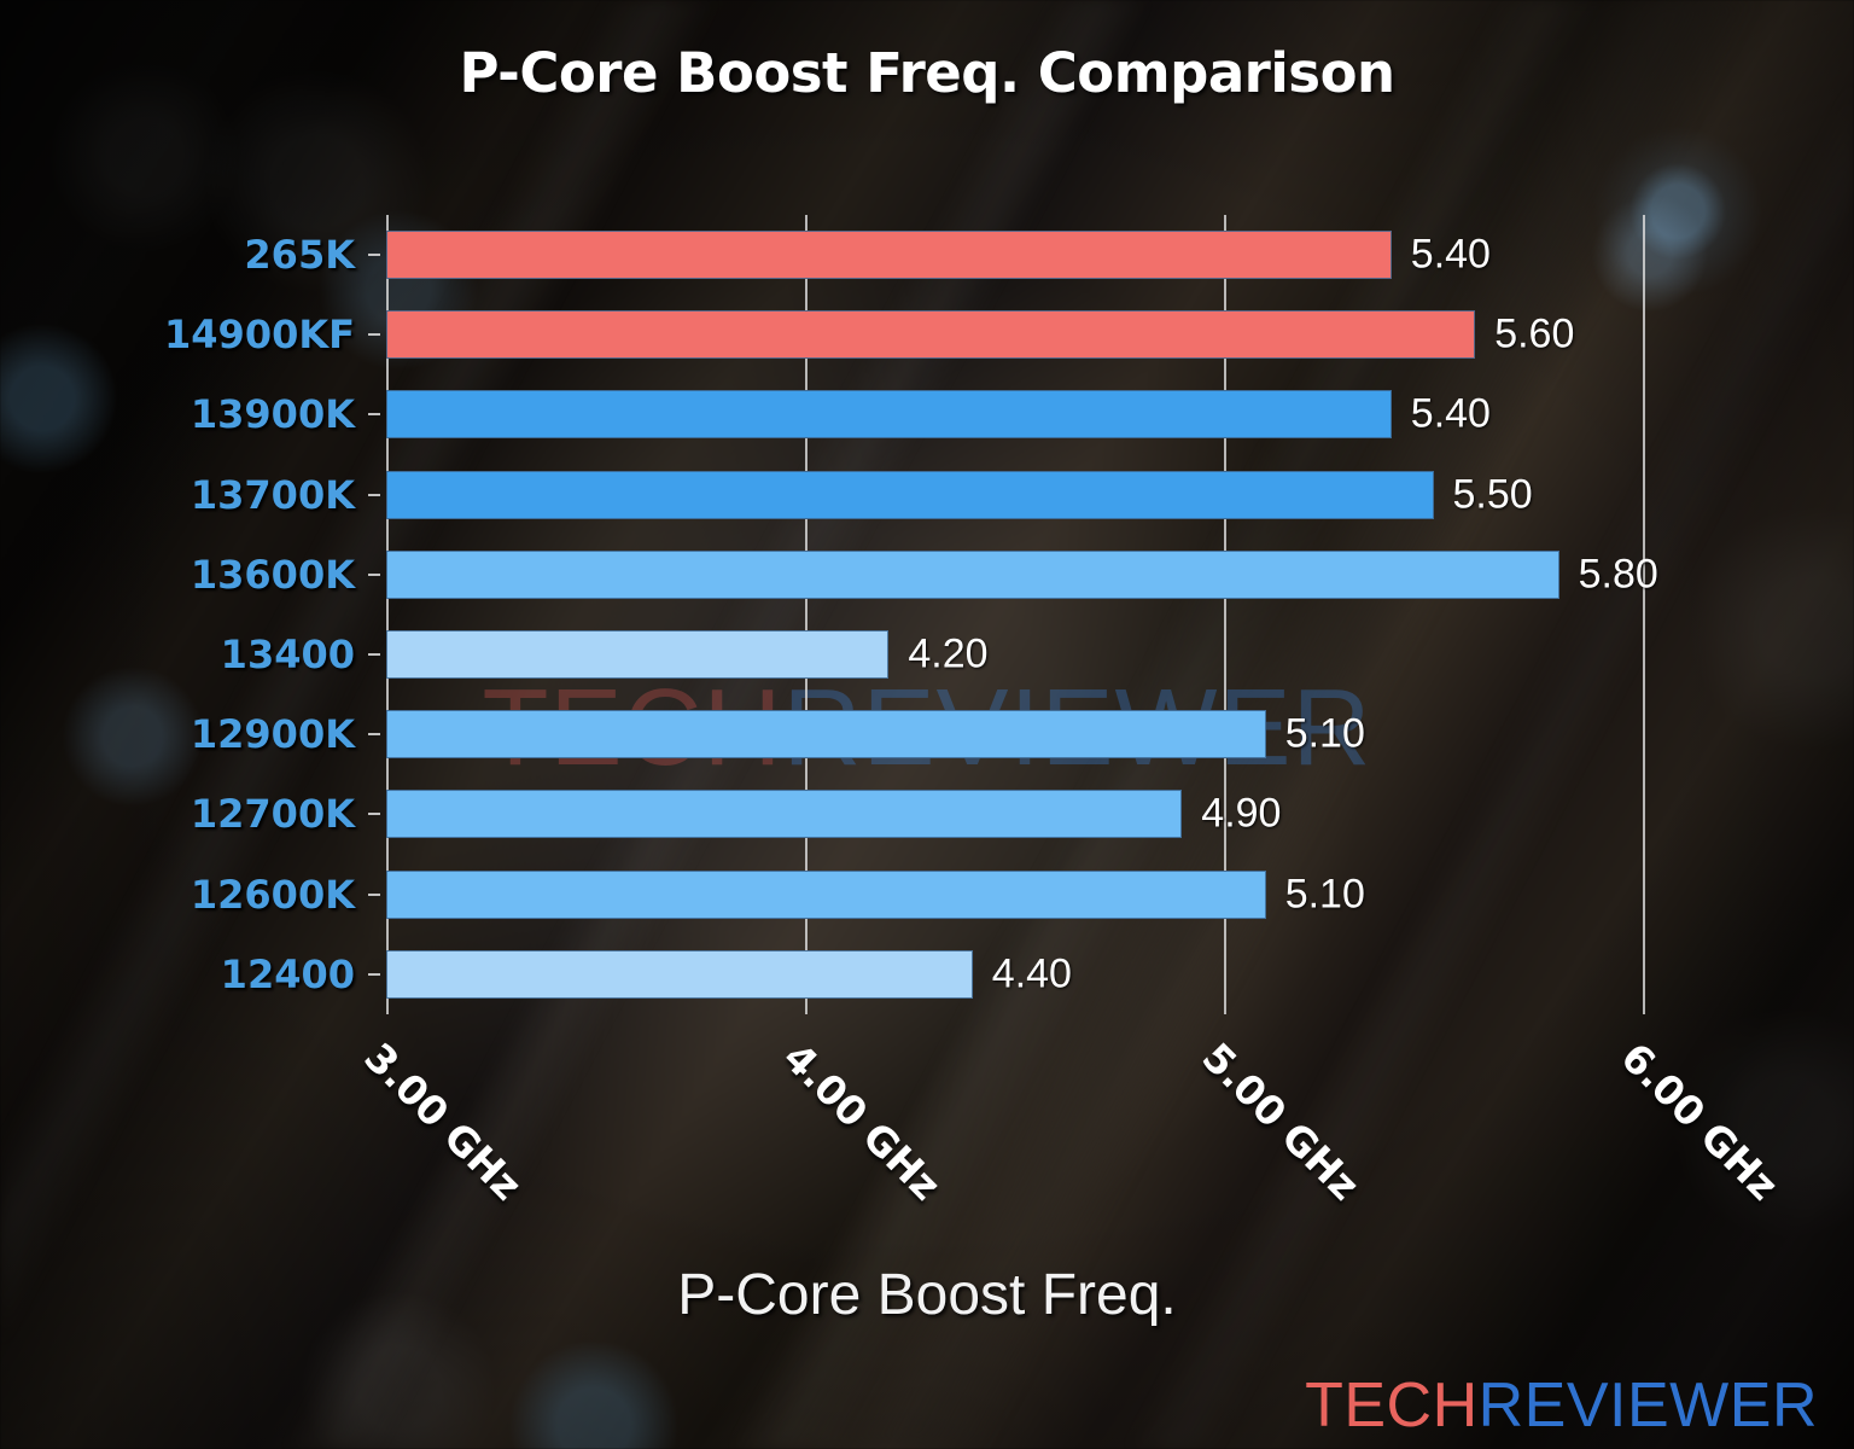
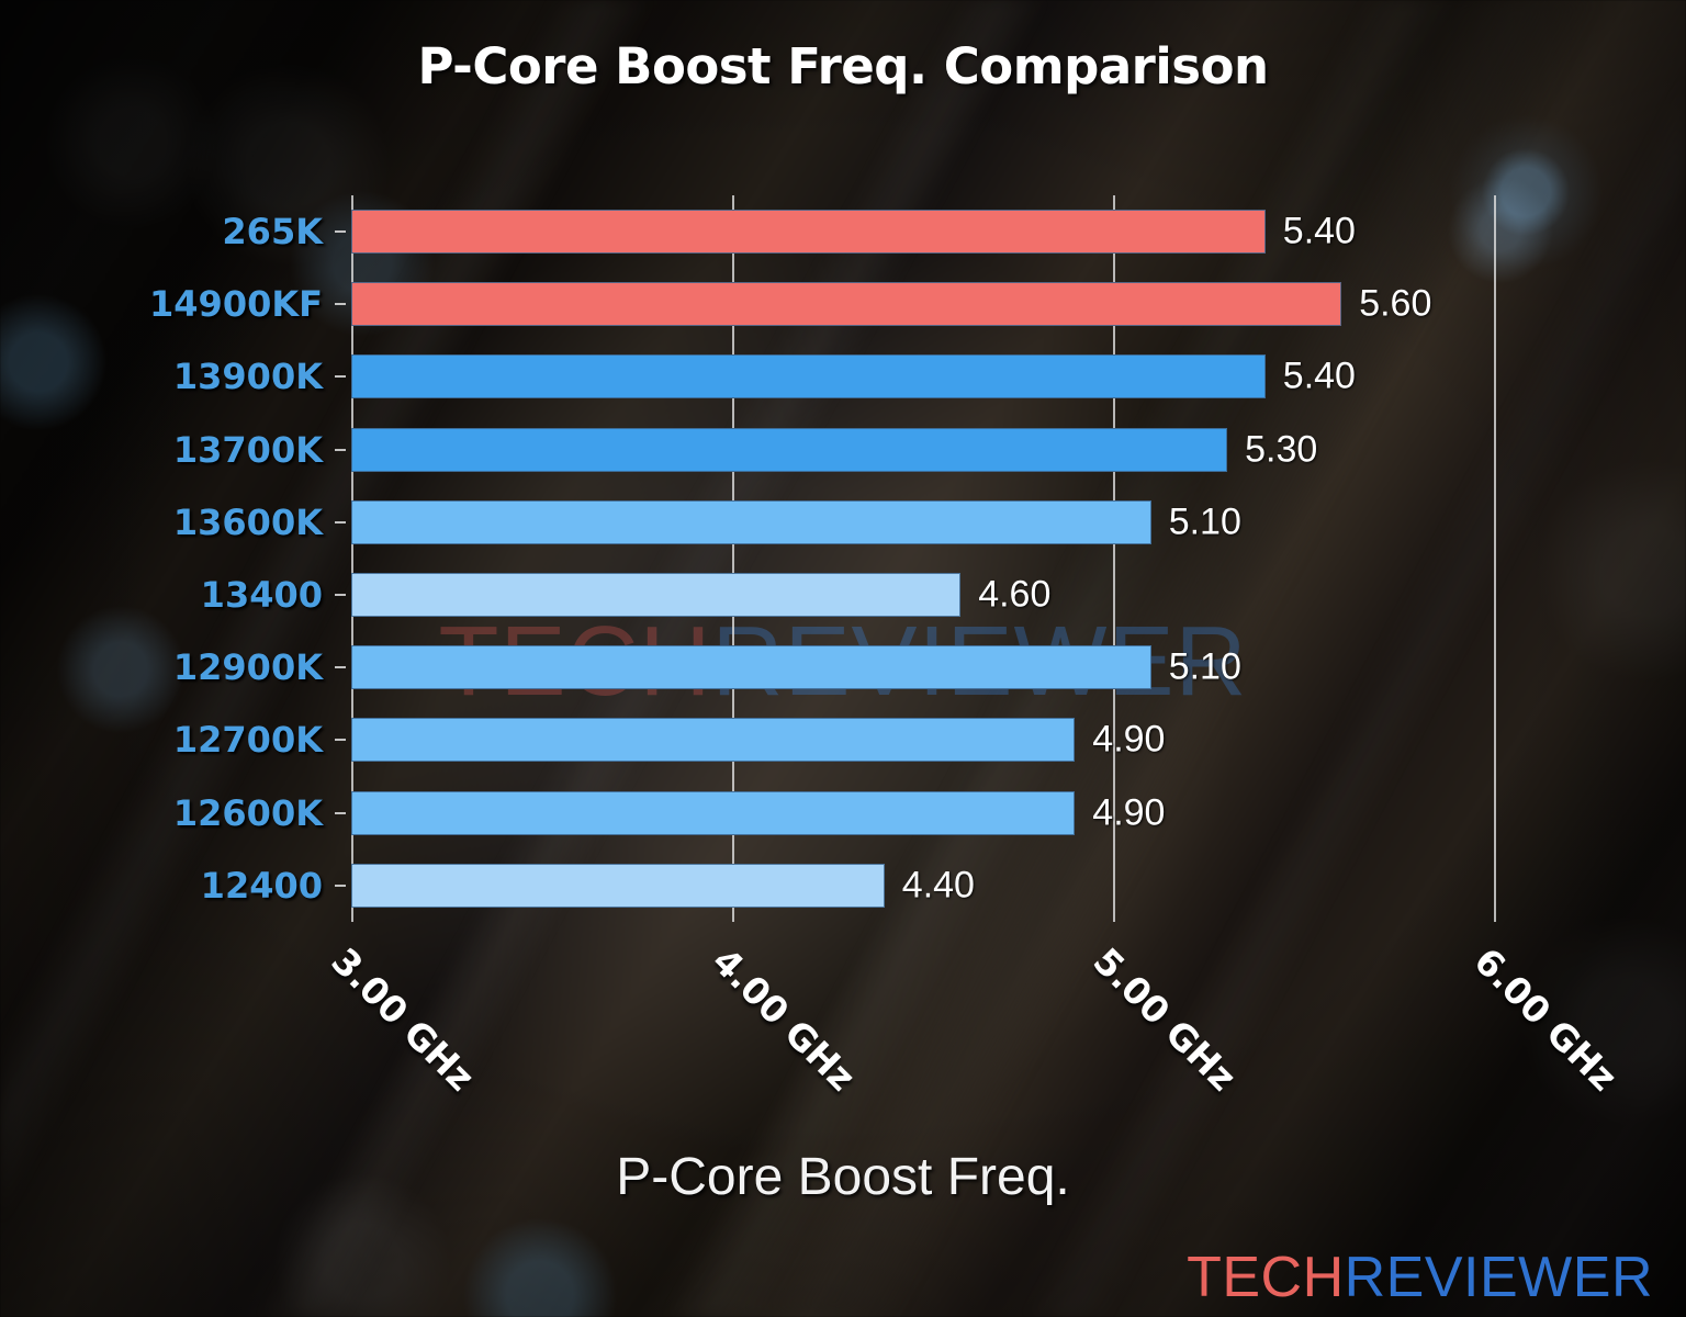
13700K: 5.50 -> 5.30
13600K: 5.80 -> 5.10
13400: 4.20 -> 4.60
12600K: 5.10 -> 4.90
